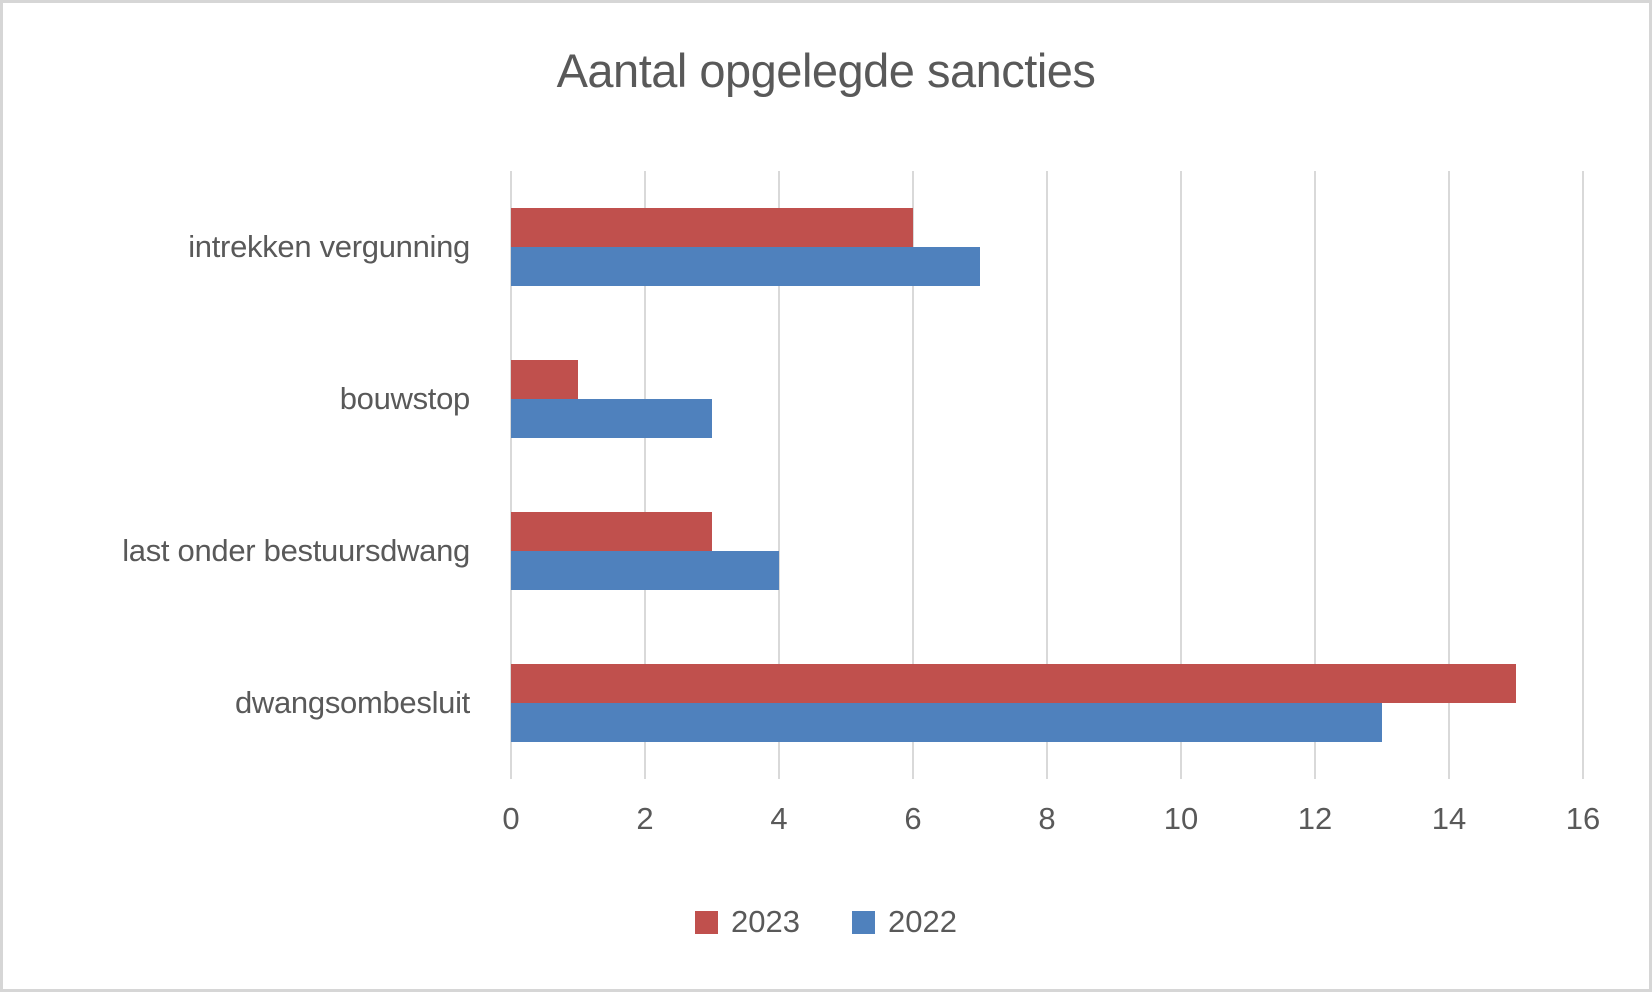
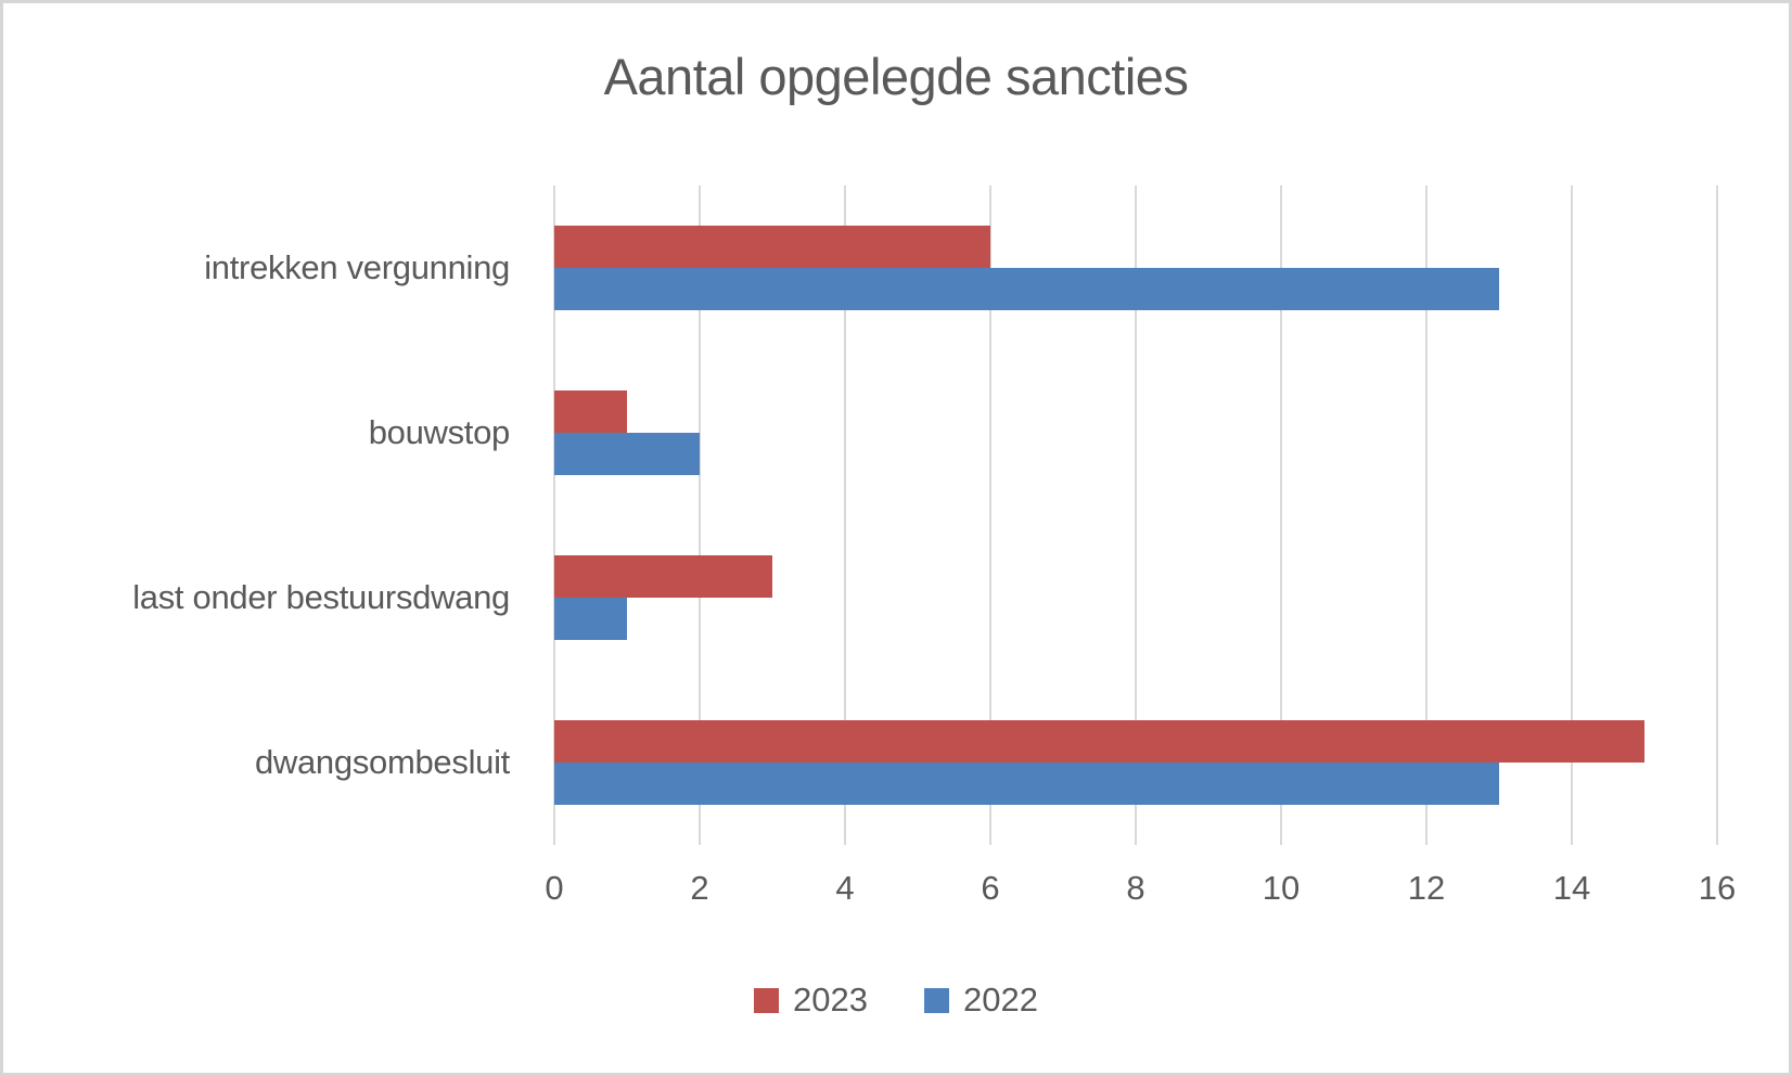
2022/intrekken vergunning: 7 -> 13
2022/bouwstop: 3 -> 2
2022/last onder bestuursdwang: 4 -> 1
